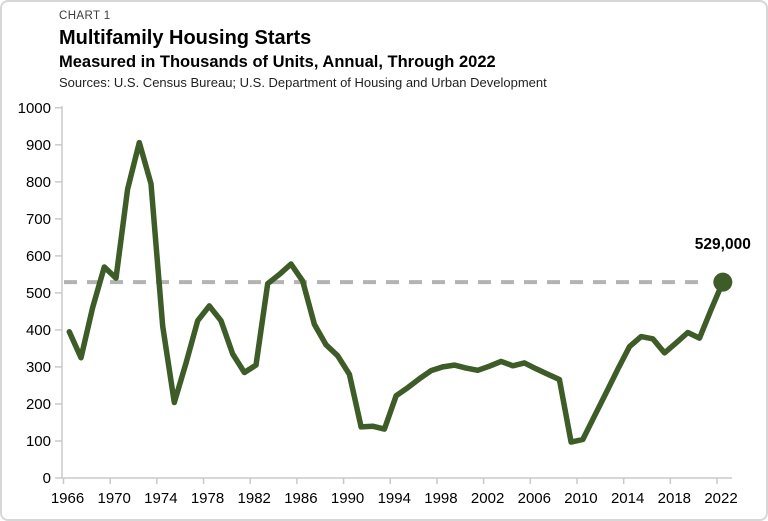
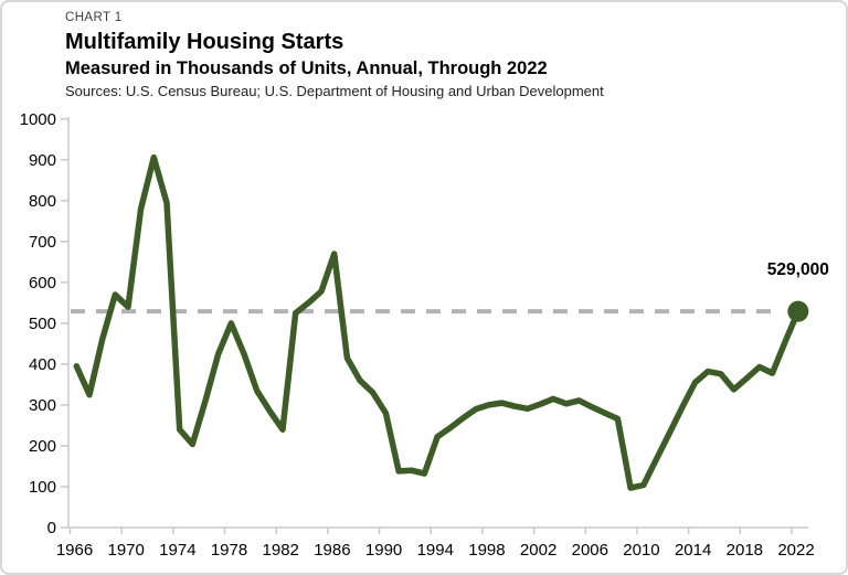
1974: 410 -> 240
1978: 460 -> 500
1982: 300 -> 240
1986: 530 -> 670
